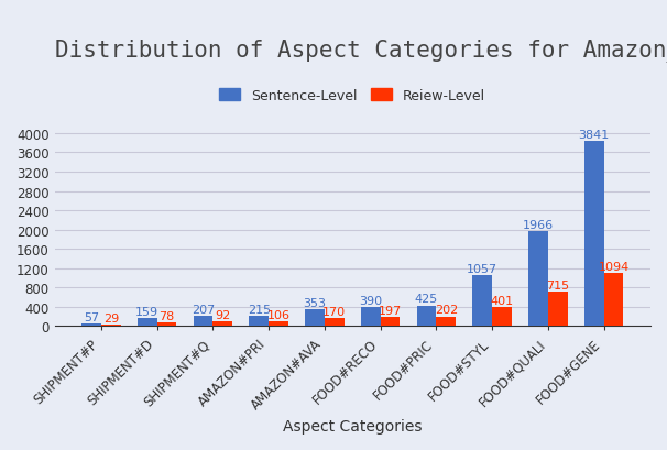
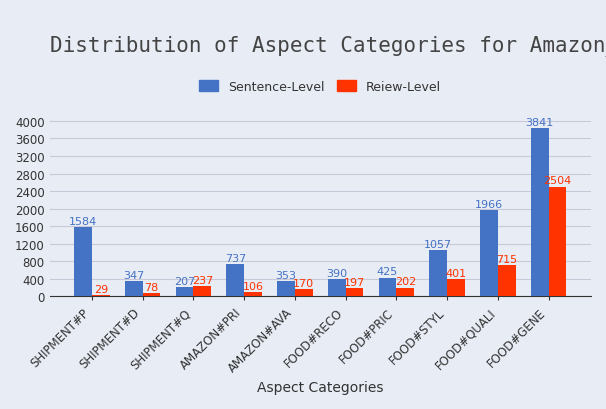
Sentence-Level/SHIPMENT#P: 57 -> 1584
Sentence-Level/SHIPMENT#D: 159 -> 347
Reiew-Level/SHIPMENT#Q: 92 -> 237
Sentence-Level/AMAZON#PRI: 215 -> 737
Reiew-Level/FOOD#GENE: 1094 -> 2504
